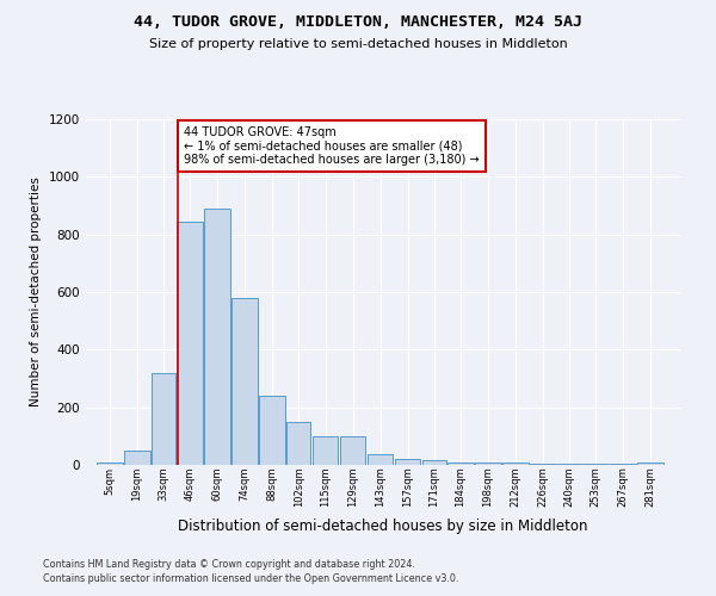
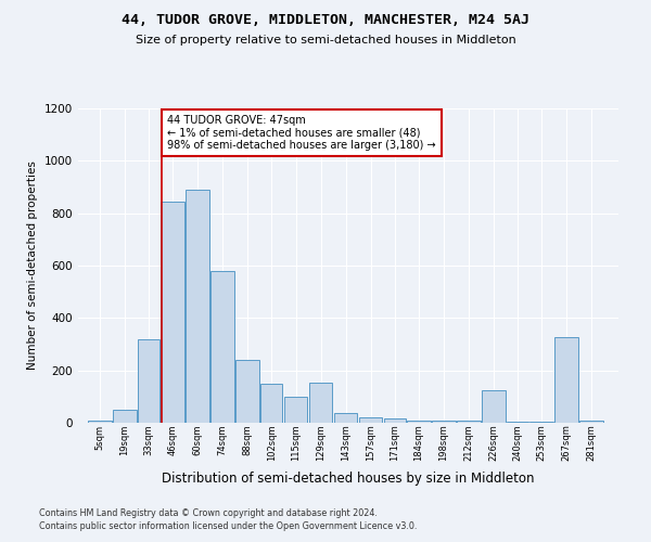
129sqm: 100 -> 155
226sqm: 6 -> 125
267sqm: 3 -> 325
